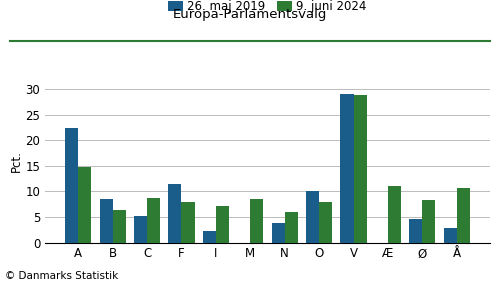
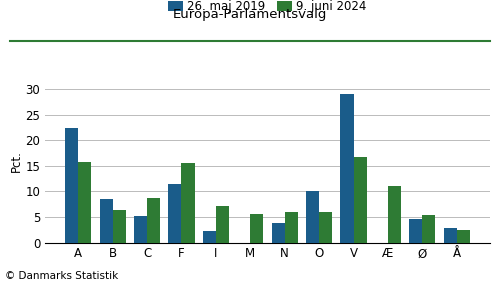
9. juni 2024/A: 14.8 -> 15.8
9. juni 2024/F: 8.0 -> 15.5
9. juni 2024/M: 8.6 -> 5.5
9. juni 2024/O: 8.0 -> 6.0
9. juni 2024/V: 28.8 -> 16.7
9. juni 2024/Ø: 8.4 -> 5.3
9. juni 2024/Å: 10.6 -> 2.5
